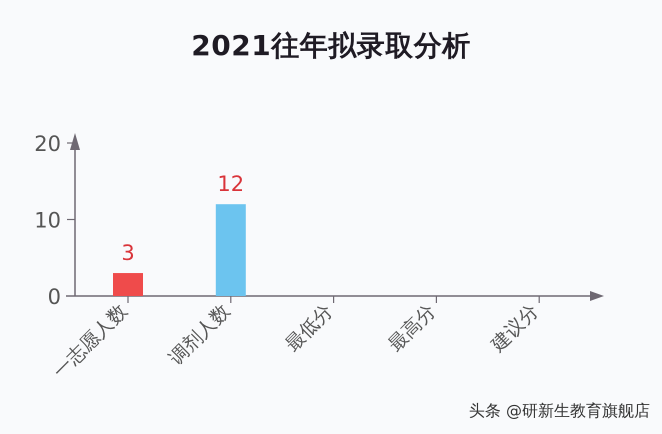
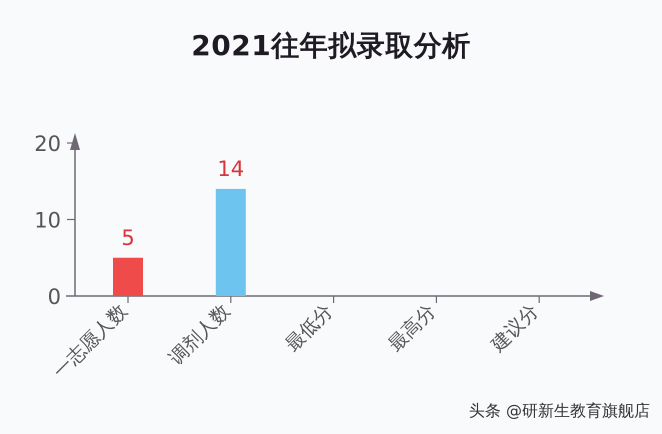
一志愿人数: 3 -> 5
调剂人数: 12 -> 14
